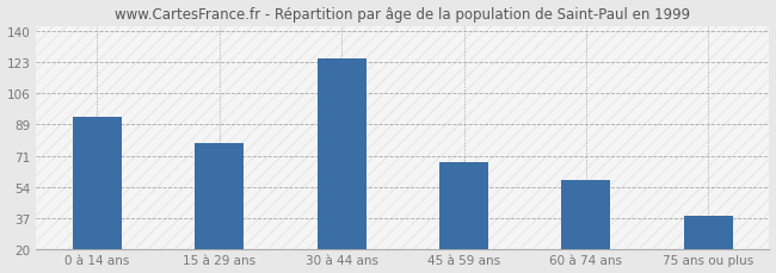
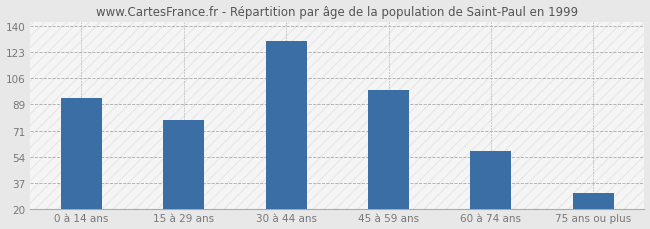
30 à 44 ans: 125 -> 130
45 à 59 ans: 68 -> 98
75 ans ou plus: 38 -> 30
